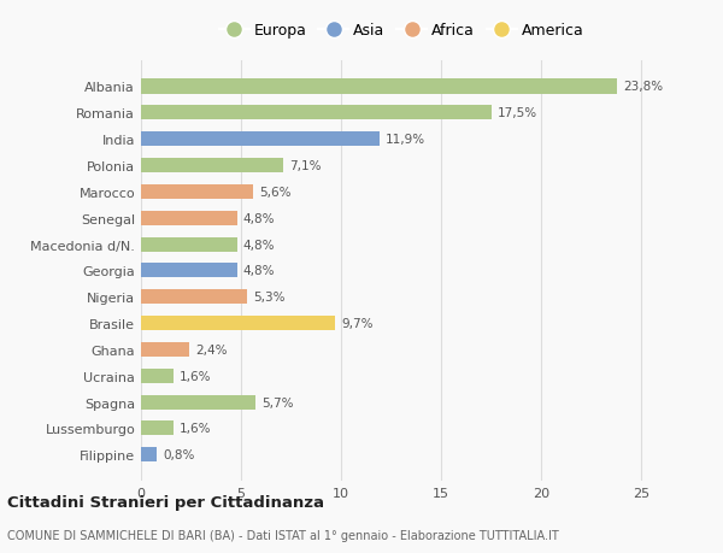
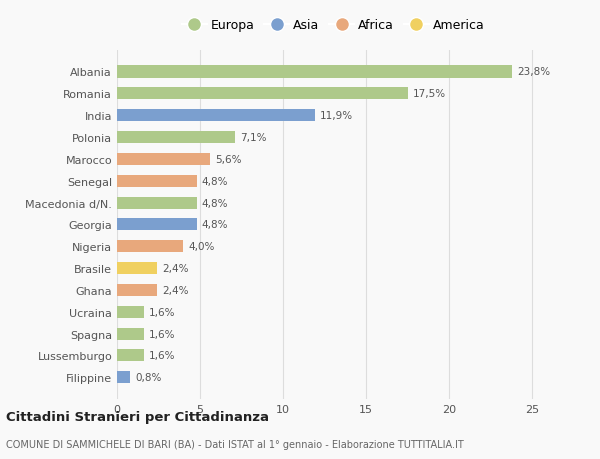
Nigeria: 5,3% -> 4,0%
Brasile: 9,7% -> 2,4%
Spagna: 5,7% -> 1,6%
